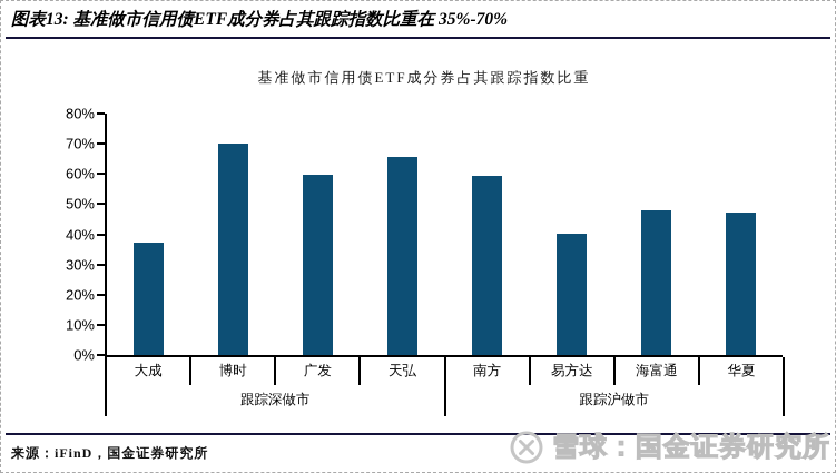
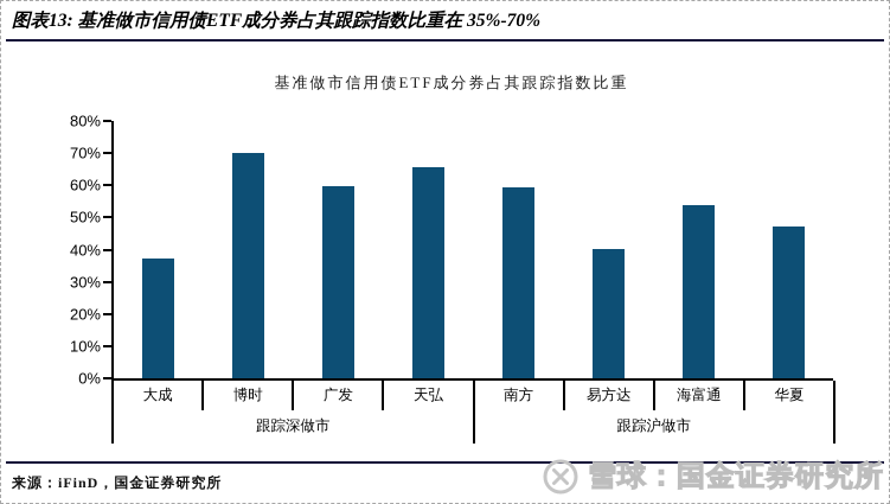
海富通: 48% -> 54%
